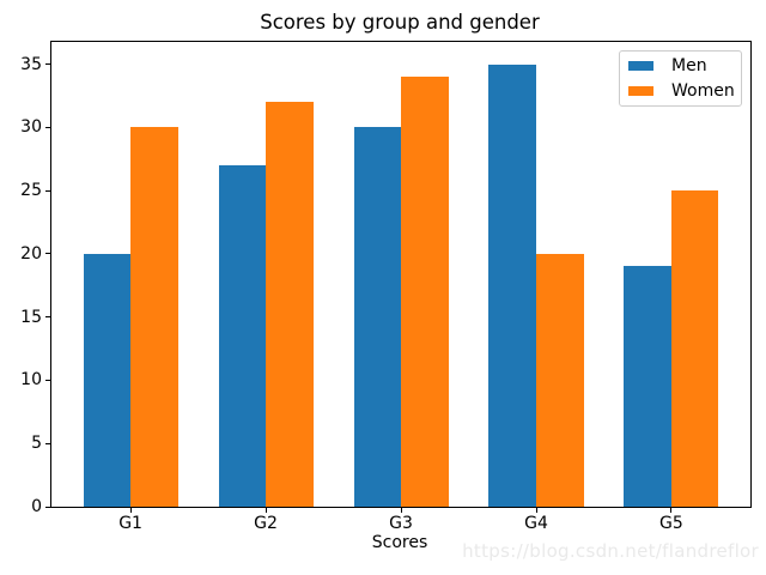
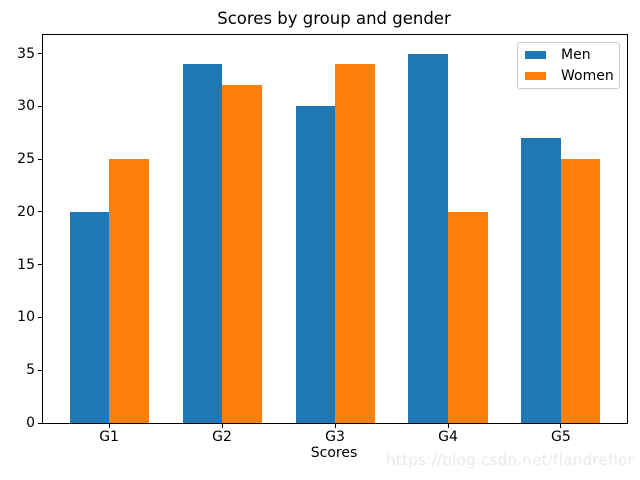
Women/G1: 30 -> 25
Men/G2: 27 -> 34
Men/G5: 19 -> 27
